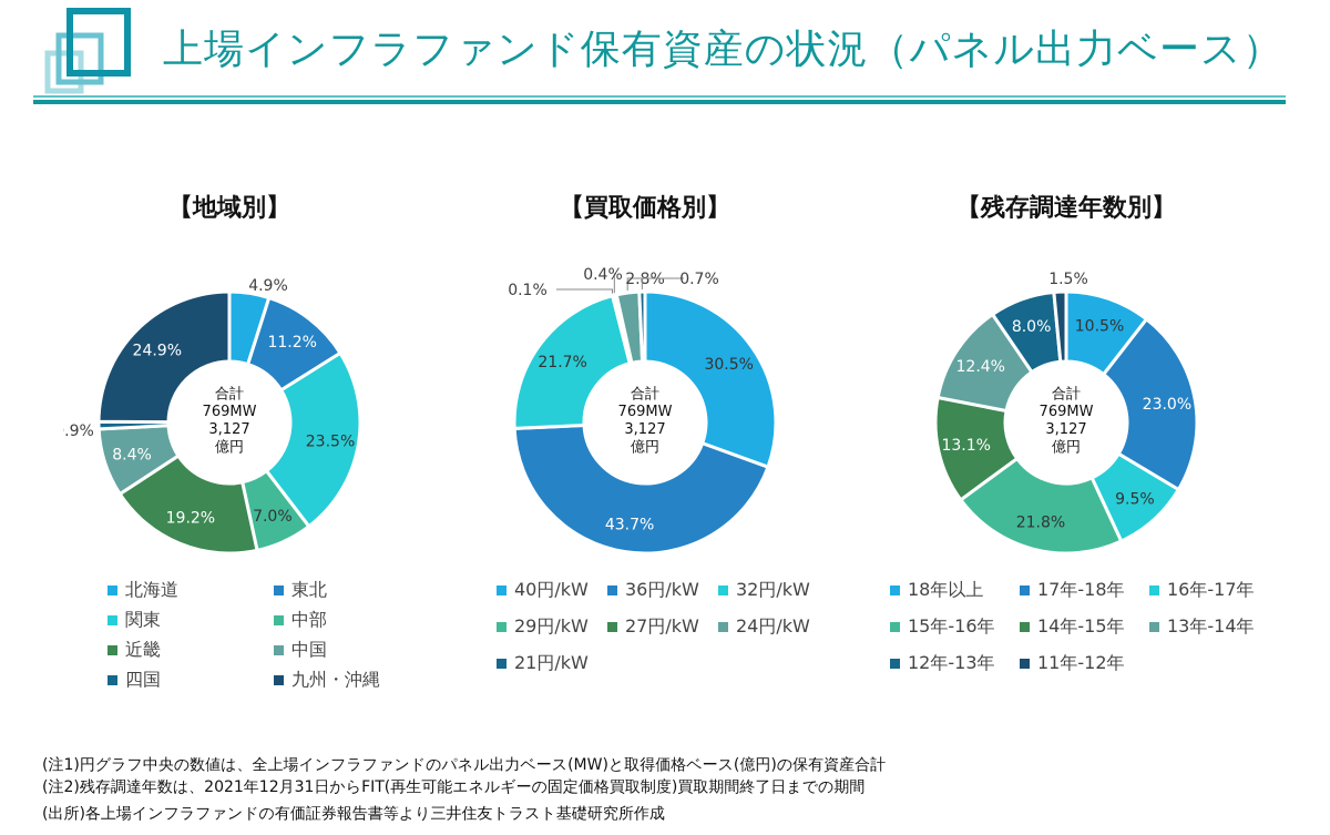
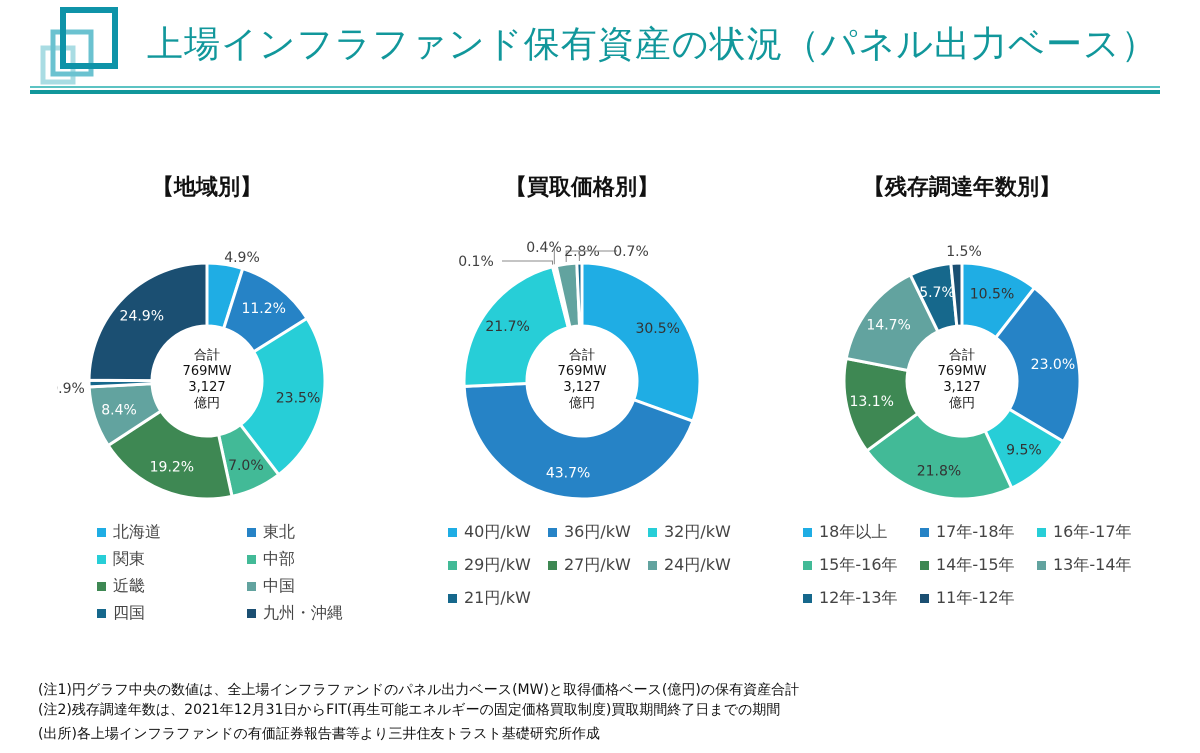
【残存調達年数別】/13年-14年: 12.4% -> 14.7%
【残存調達年数別】/12年-13年: 8.0% -> 5.7%
